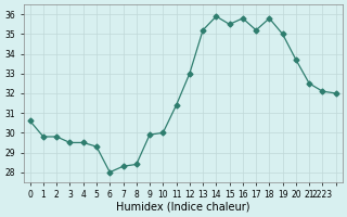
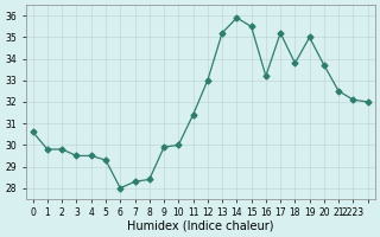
16: 35.8 -> 33.2
18: 35.8 -> 33.8
